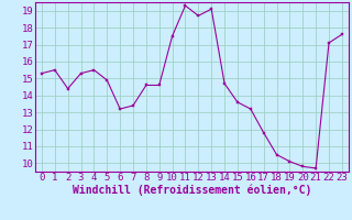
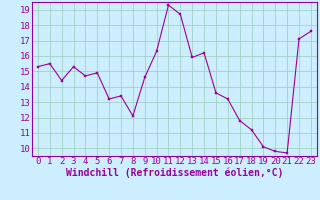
4: 15.5 -> 14.7
8: 14.6 -> 12.1
10: 17.5 -> 16.3
13: 19.1 -> 15.9
14: 14.7 -> 16.2
18: 10.5 -> 11.2
